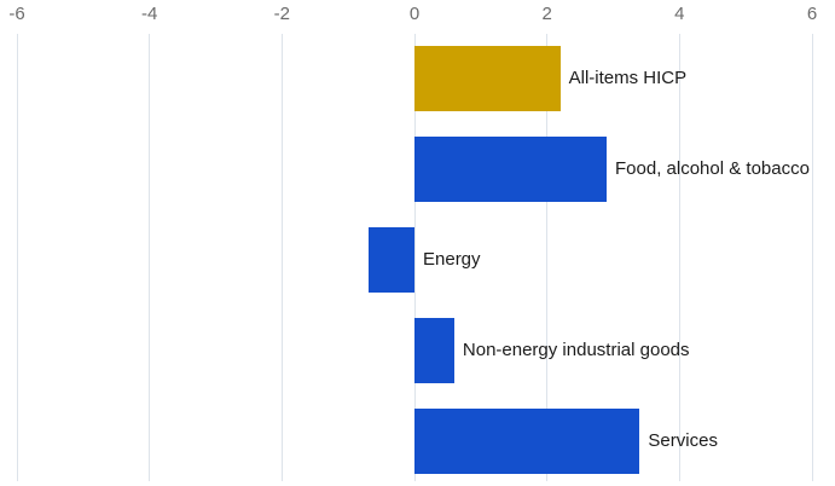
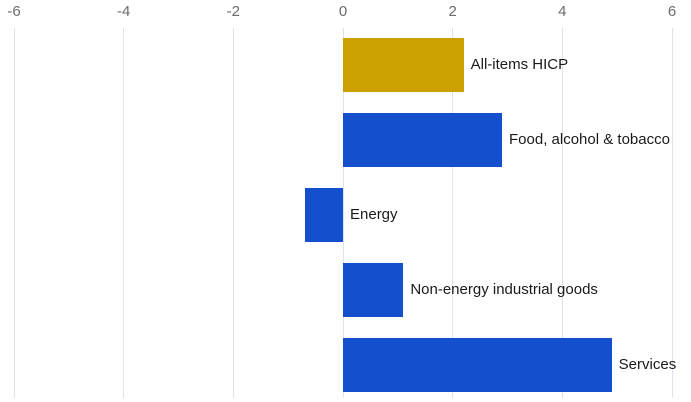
Non-energy industrial goods: 0.6 -> 1.1
Services: 3.4 -> 4.9
